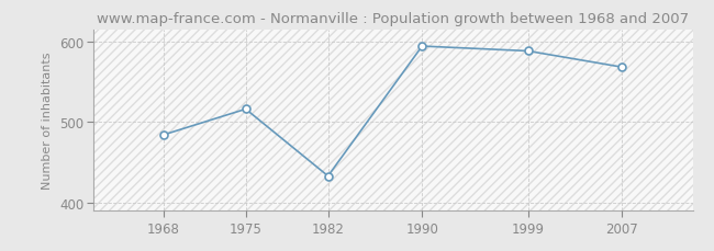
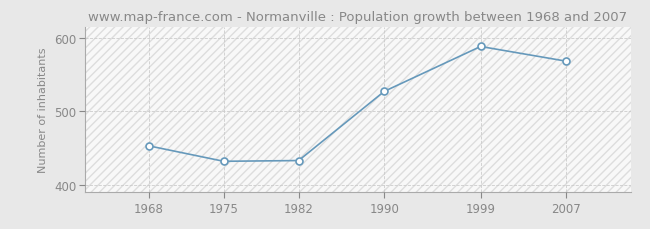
1968: 484 -> 453
1975: 516 -> 432
1990: 594 -> 527
